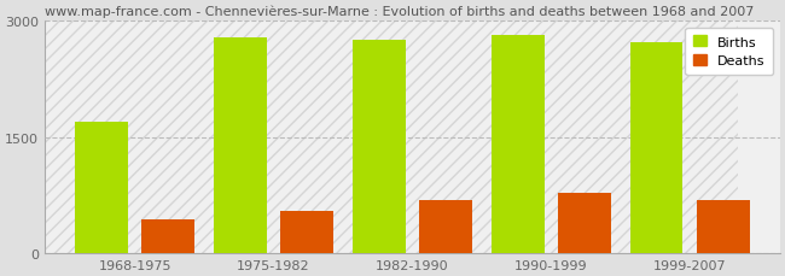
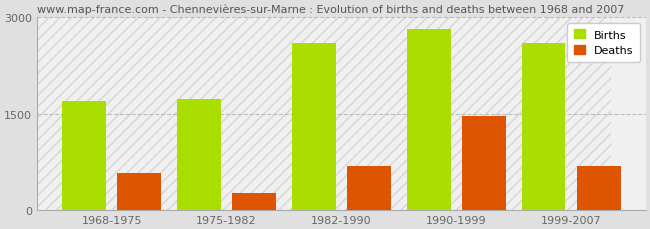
Deaths/1968-1975: 430 -> 580
Births/1975-1982: 2790 -> 1720
Deaths/1975-1982: 540 -> 260
Births/1982-1990: 2750 -> 2600
Deaths/1990-1999: 770 -> 1460
Births/1999-2007: 2730 -> 2600
